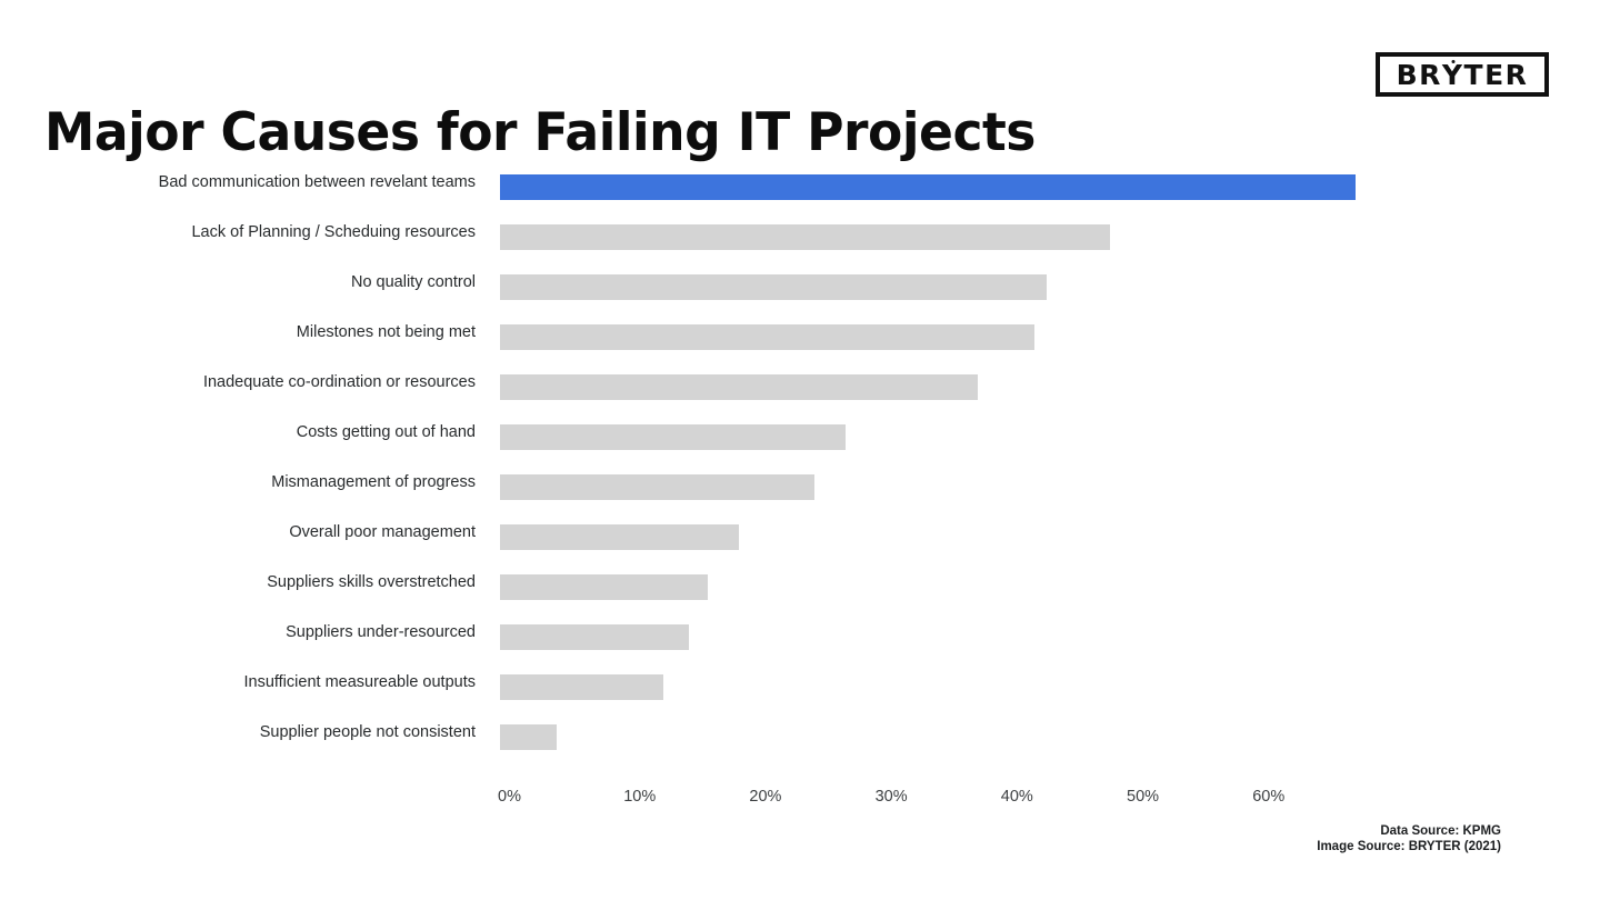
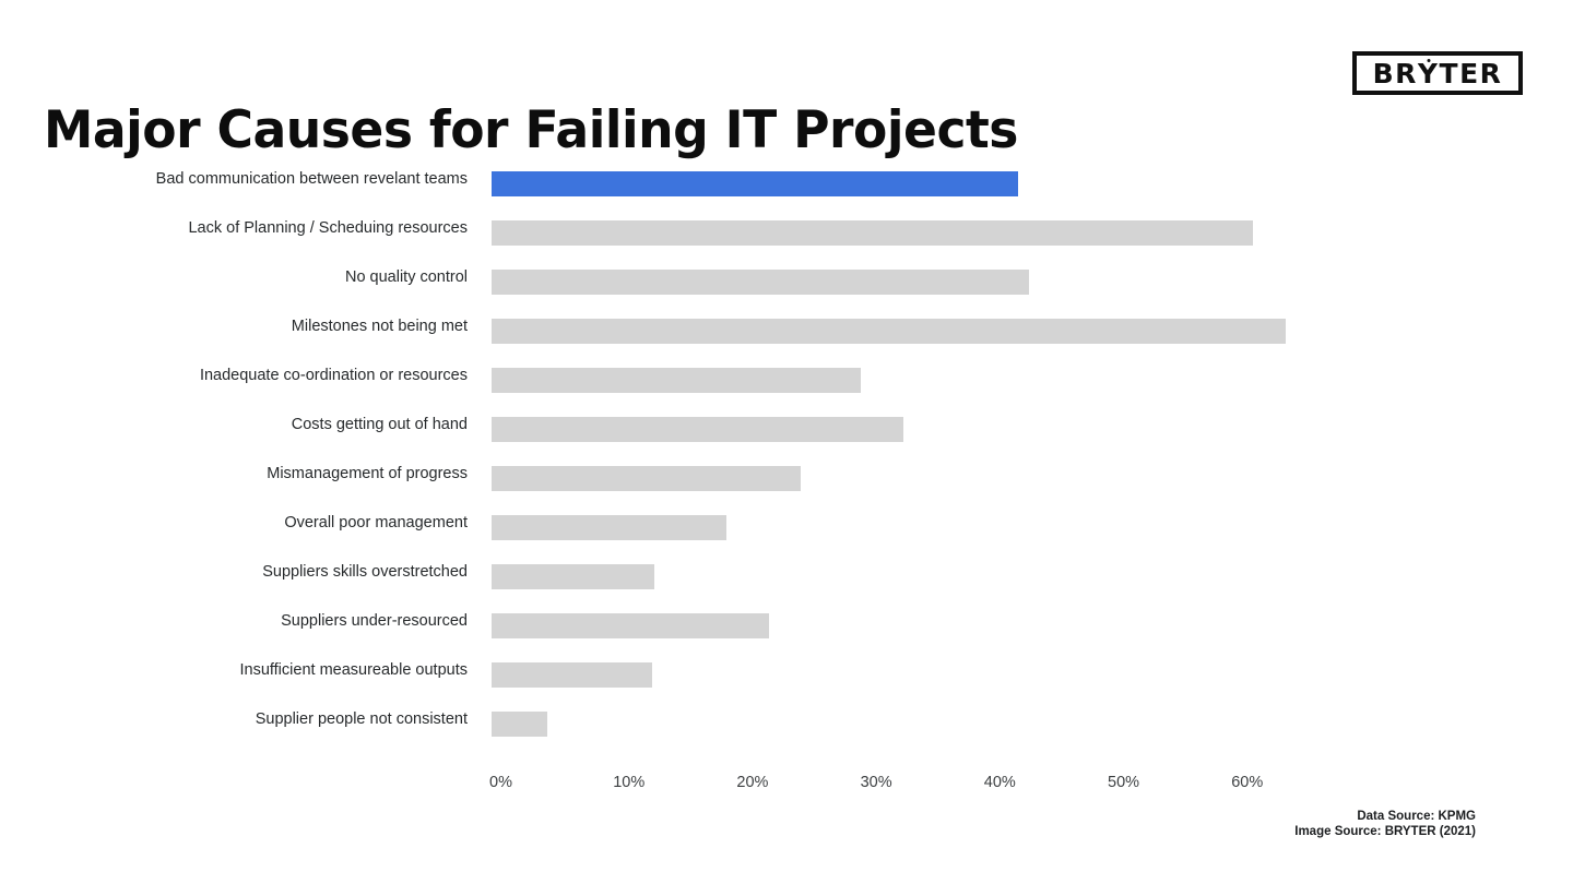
Bad communication between revelant teams: 68.0% -> 42.6%
Lack of Planning / Scheduing resources: 48.5% -> 61.6%
Milestones not being met: 42.5% -> 64.2%
Inadequate co-ordination or resources: 38.0% -> 29.9%
Costs getting out of hand: 27.5% -> 33.3%
Suppliers skills overstretched: 16.5% -> 13.2%
Suppliers under-resourced: 15.0% -> 22.4%
